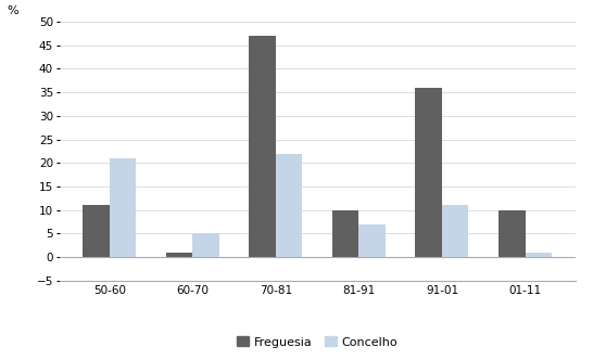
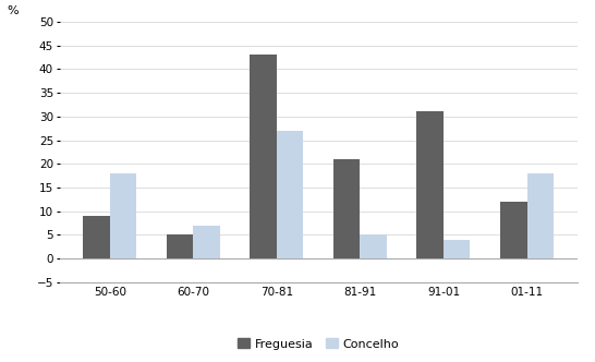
Freguesia/50-60: 11 -> 9
Concelho/50-60: 21 -> 18
Freguesia/60-70: 1 -> 5
Concelho/60-70: 5 -> 7
Freguesia/70-81: 47 -> 43
Concelho/70-81: 22 -> 27
Freguesia/81-91: 10 -> 21
Concelho/81-91: 7 -> 5
Freguesia/91-01: 36 -> 31
Concelho/91-01: 11 -> 4
Freguesia/01-11: 10 -> 12
Concelho/01-11: 1 -> 18
